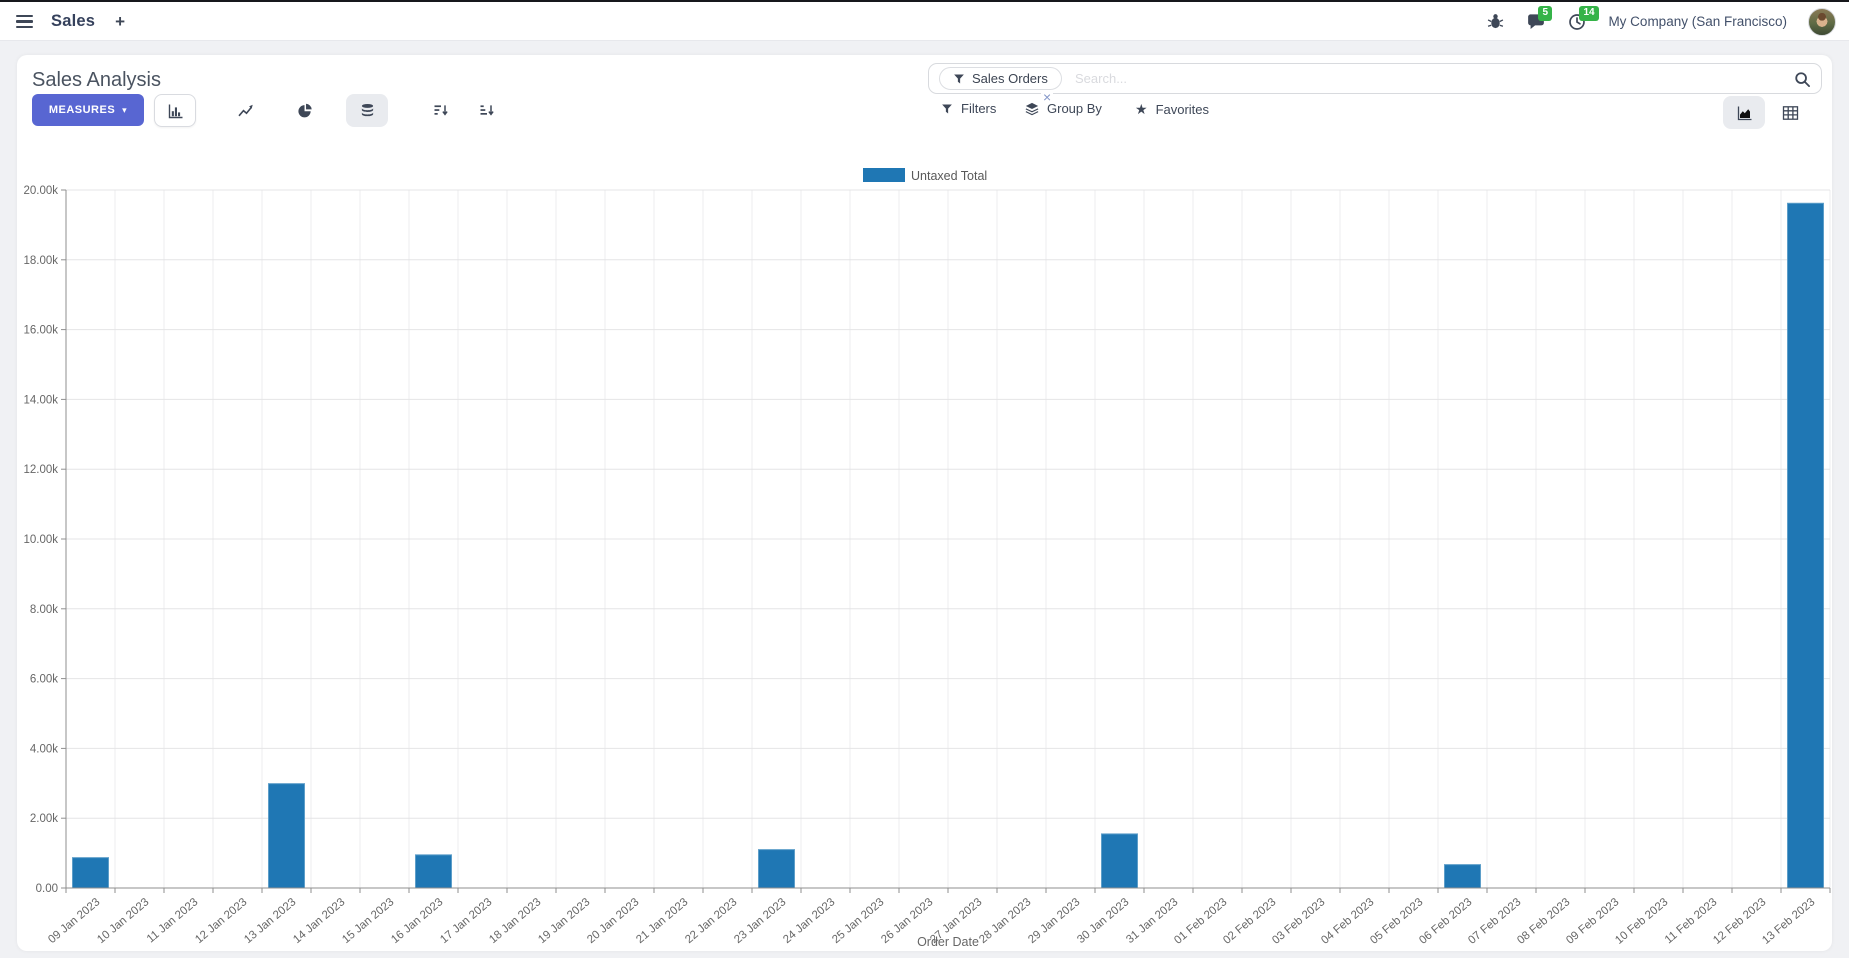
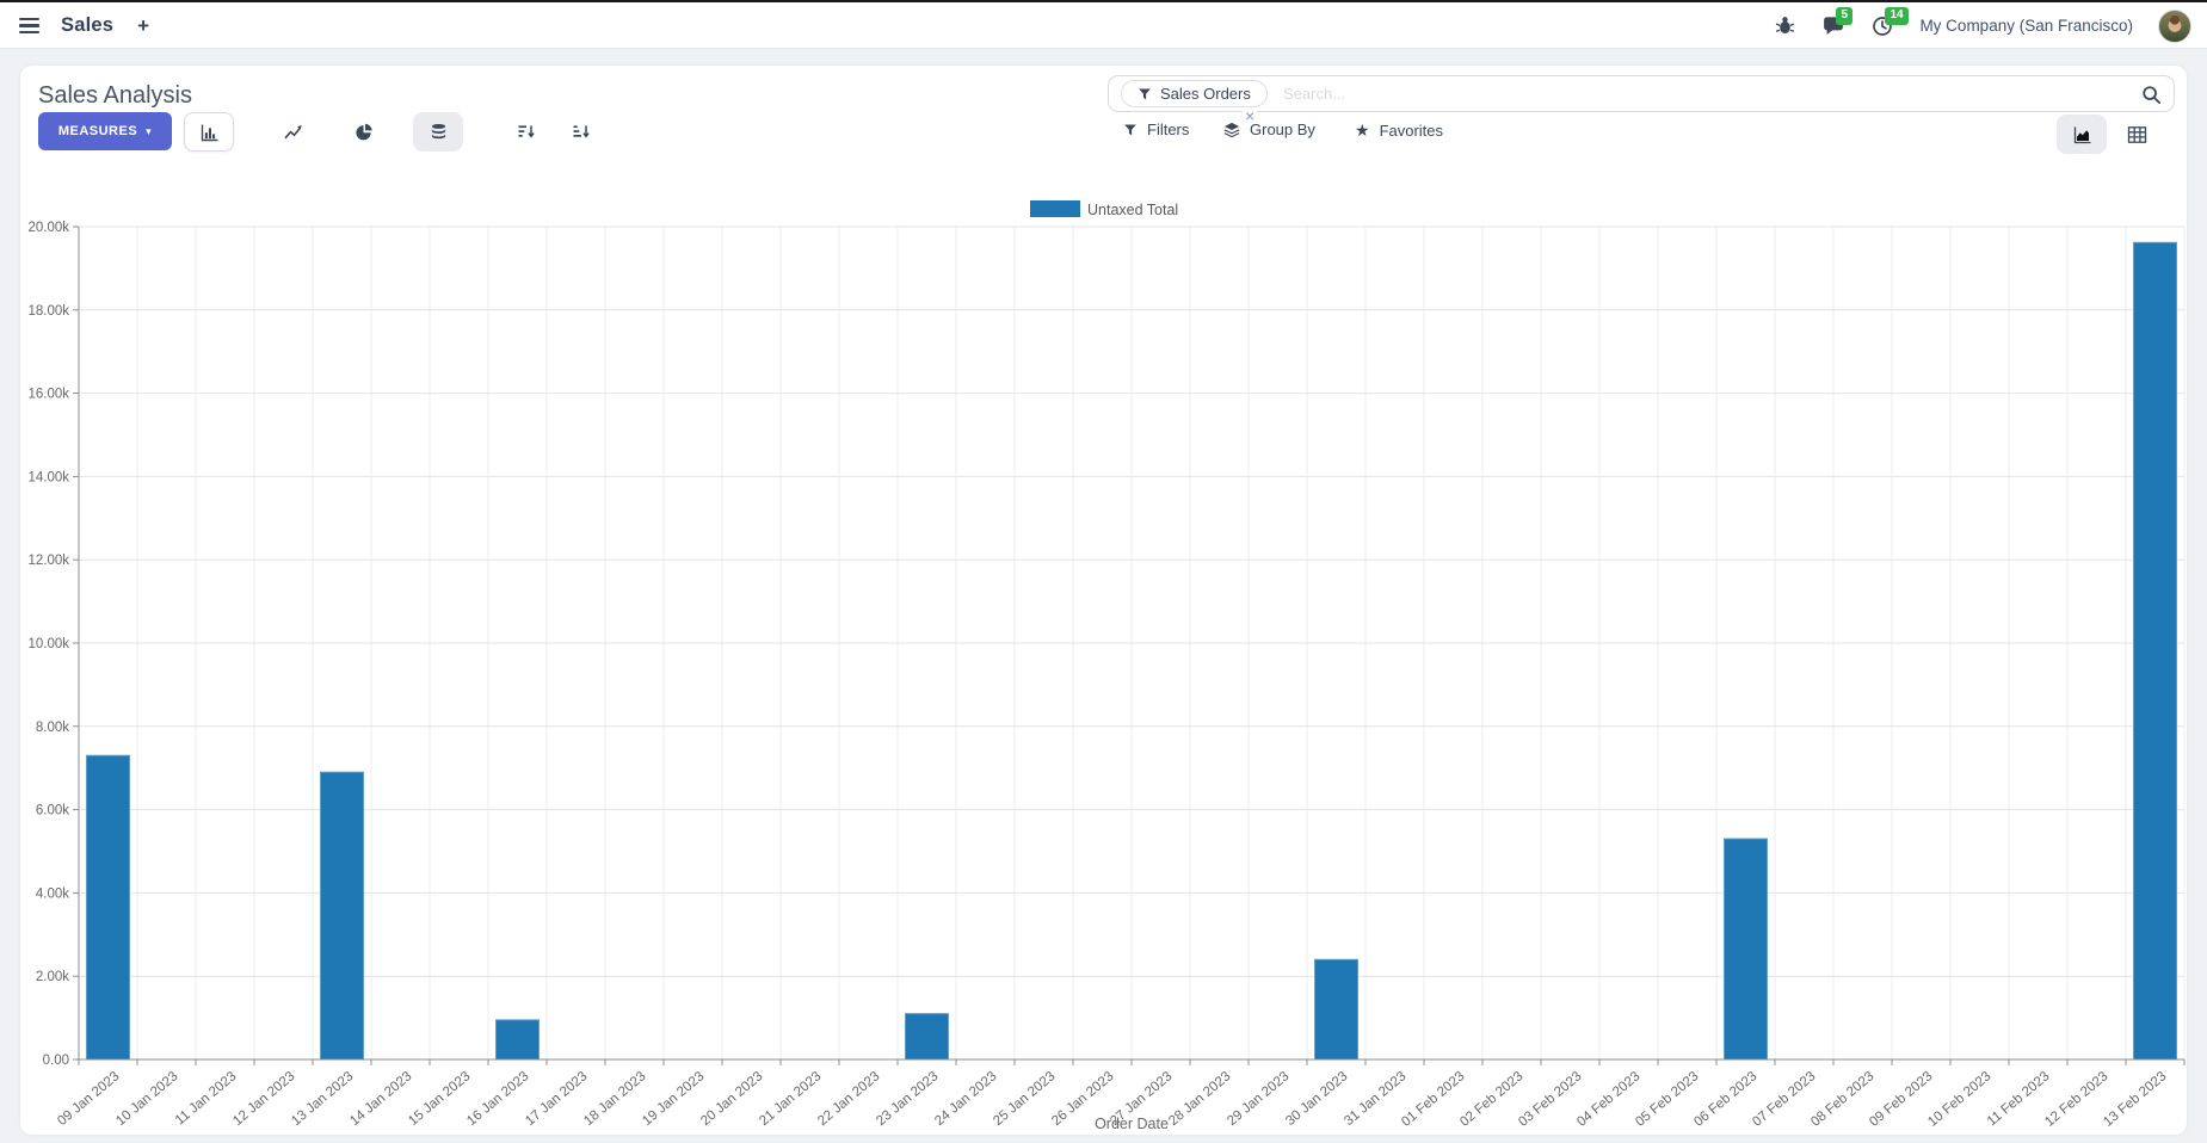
09 Jan 2023: 0.9k -> 7.3k
13 Jan 2023: 3.0k -> 6.9k
30 Jan 2023: 1.6k -> 2.4k
06 Feb 2023: 0.7k -> 5.3k
